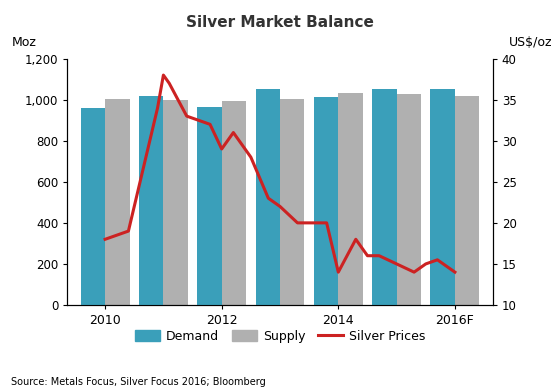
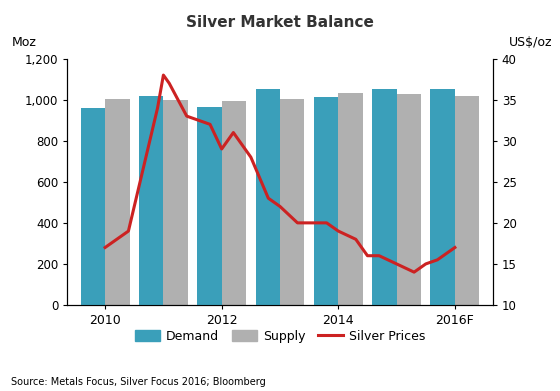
Silver Prices/2010: 18.0 -> 17.0
Silver Prices/2014: 14.0 -> 19.0
Silver Prices/2016F: 14.0 -> 17.0
